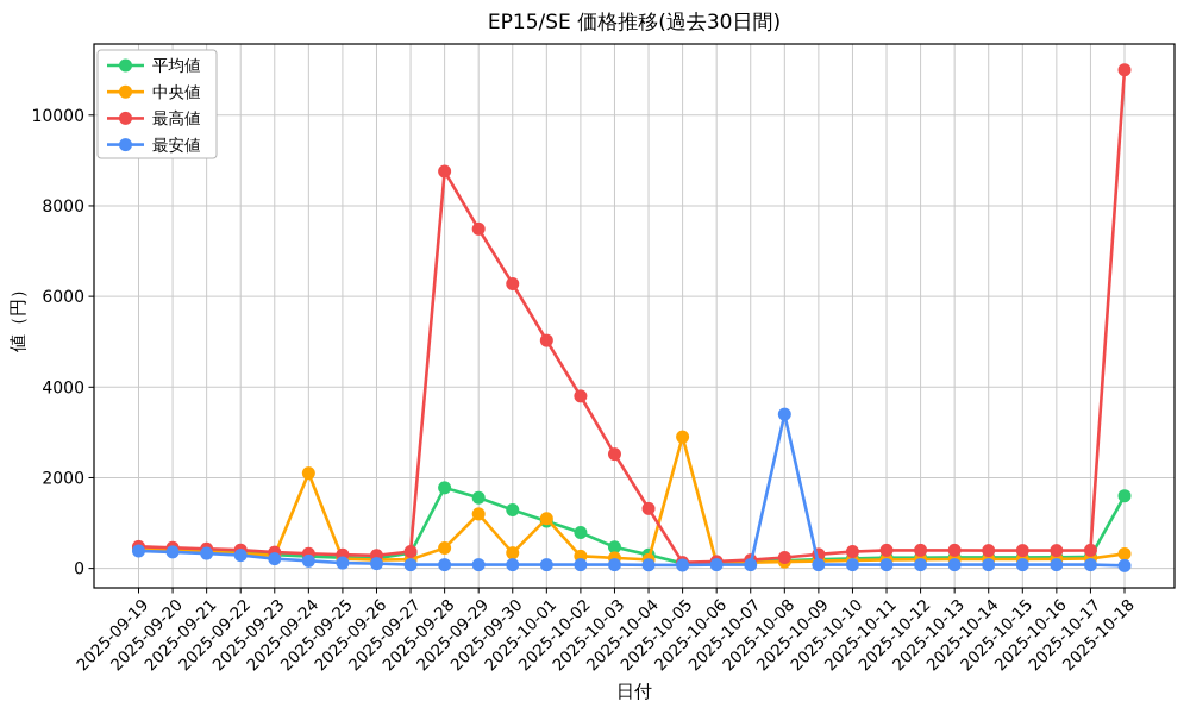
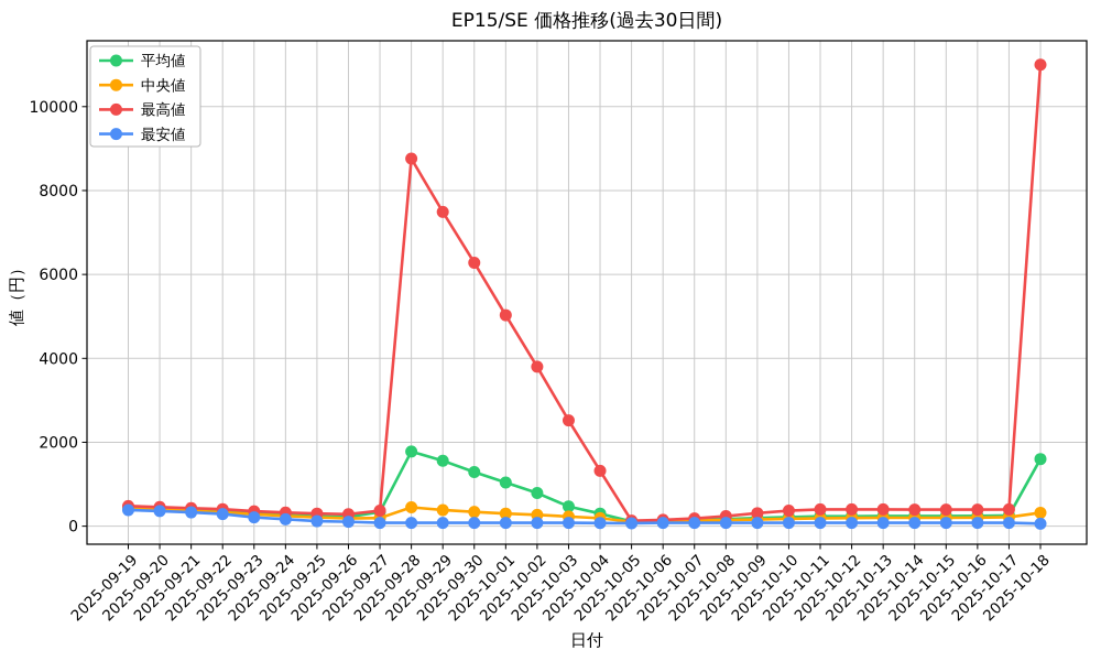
中央値/2025-09-24: 2100 -> 200
中央値/2025-09-29: 1200 -> 400
中央値/2025-10-01: 1100 -> 300
中央値/2025-10-05: 2900 -> 100
最安値/2025-10-08: 3400 -> 100
